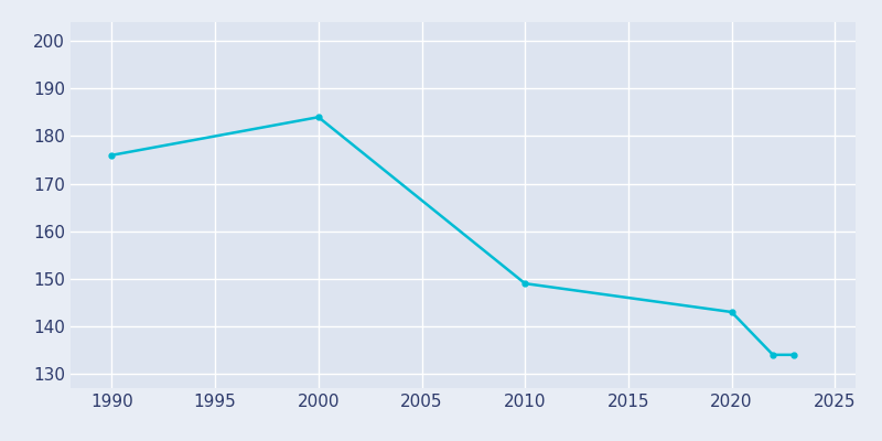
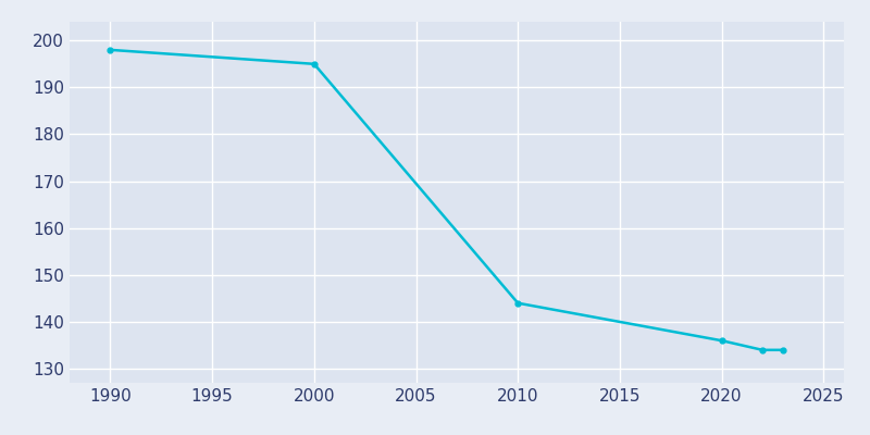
1990: 176 -> 198
2000: 184 -> 195
2010: 149 -> 144
2020: 143 -> 136
